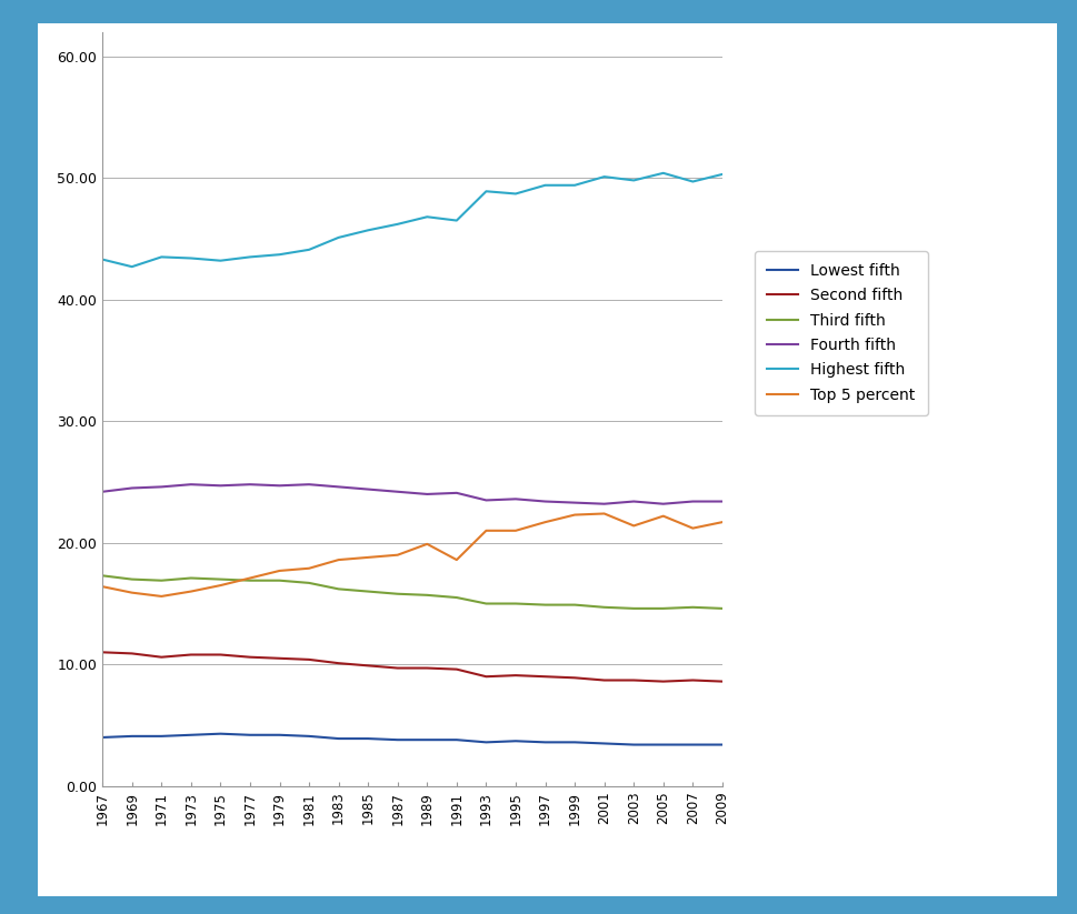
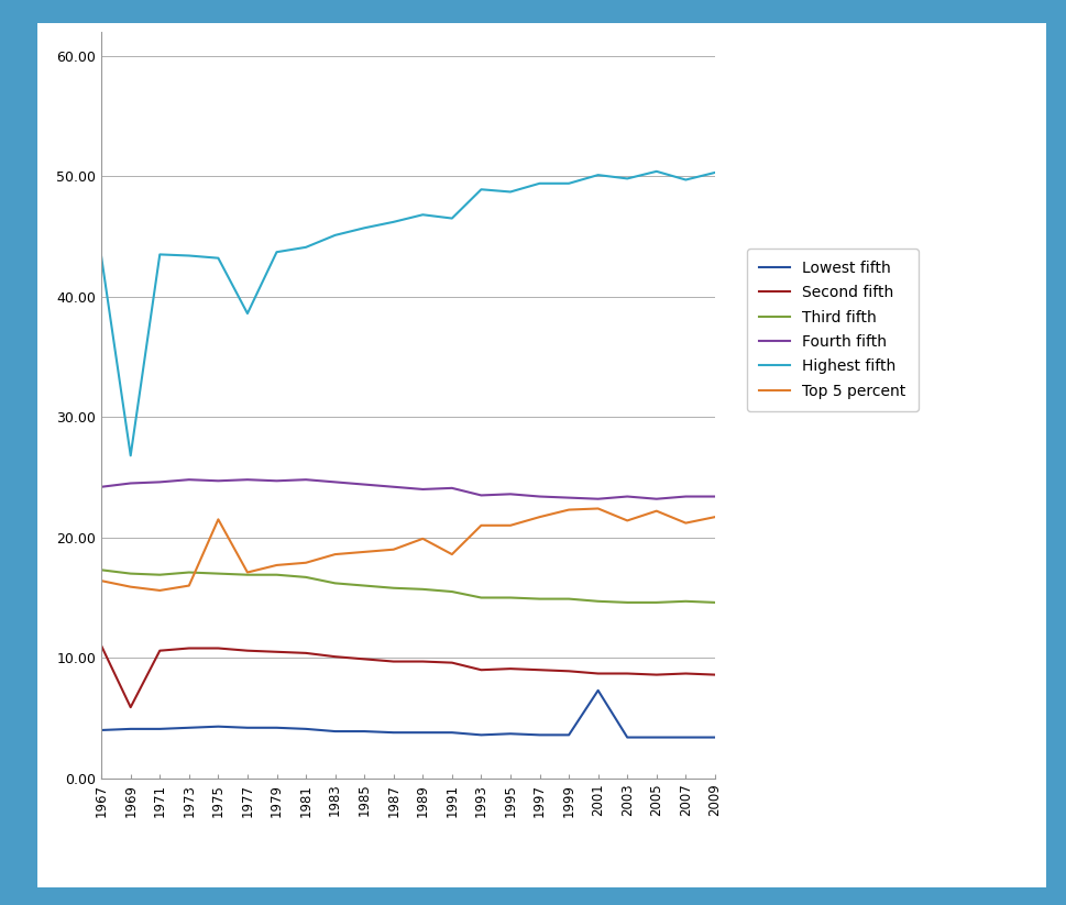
Second fifth/1969: 10.9 -> 5.9
Highest fifth/1969: 42.7 -> 26.8
Top 5 percent/1975: 16.5 -> 21.5
Highest fifth/1977: 43.5 -> 38.6
Lowest fifth/2001: 3.5 -> 7.3
